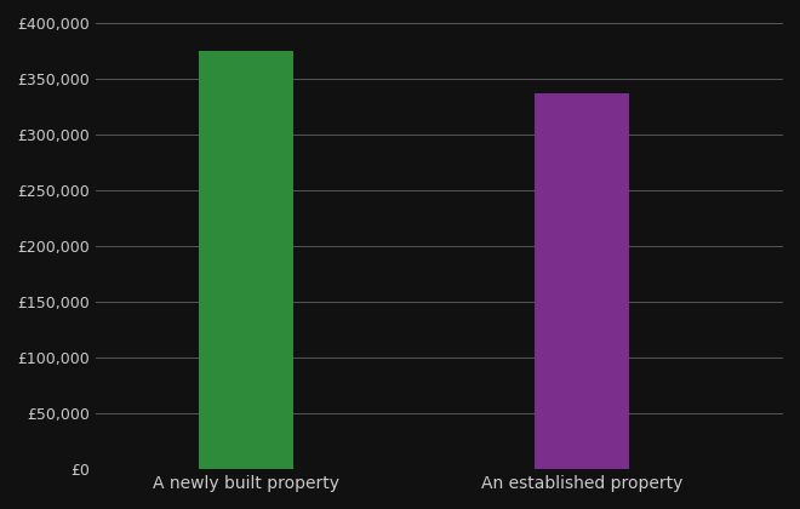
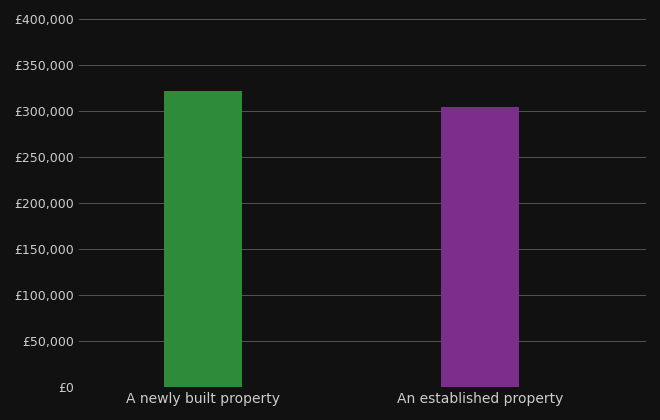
A newly built property: £375,000 -> £322,000
An established property: £337,000 -> £304,000
